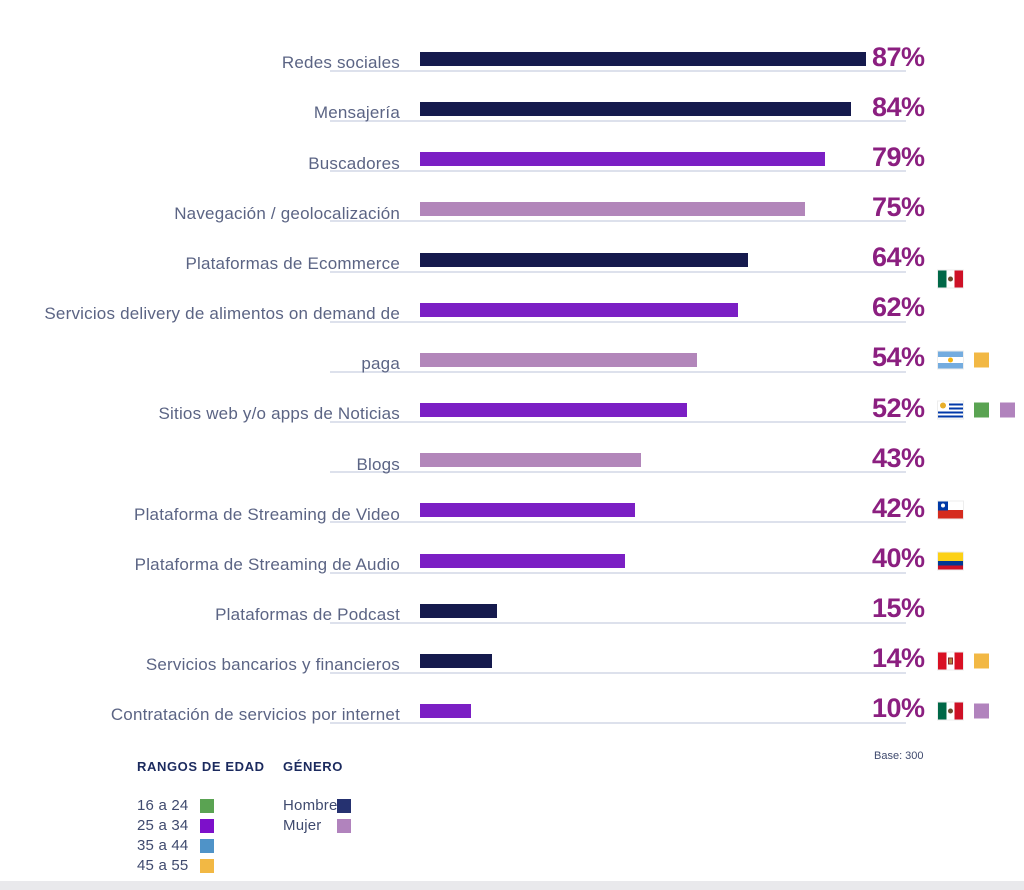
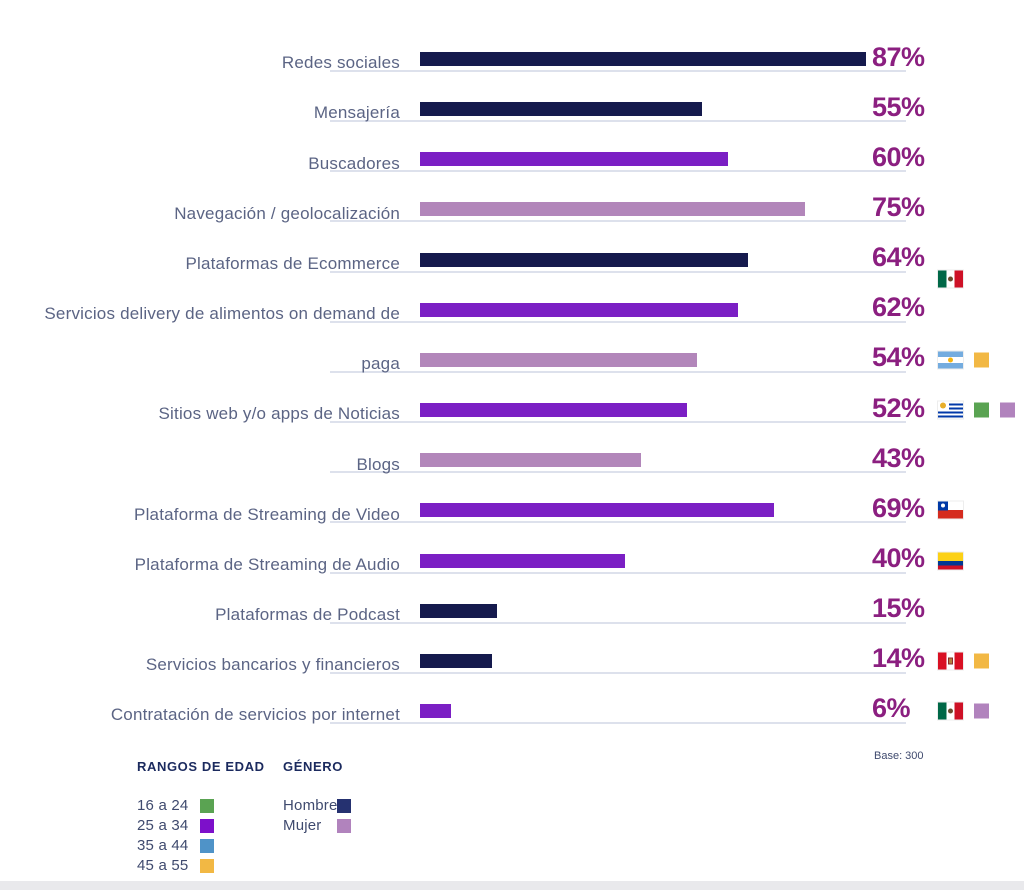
Mensajería: 84% -> 55%
Buscadores: 79% -> 60%
Plataforma de Streaming de Video: 42% -> 69%
Contratación de servicios por internet: 10% -> 6%
